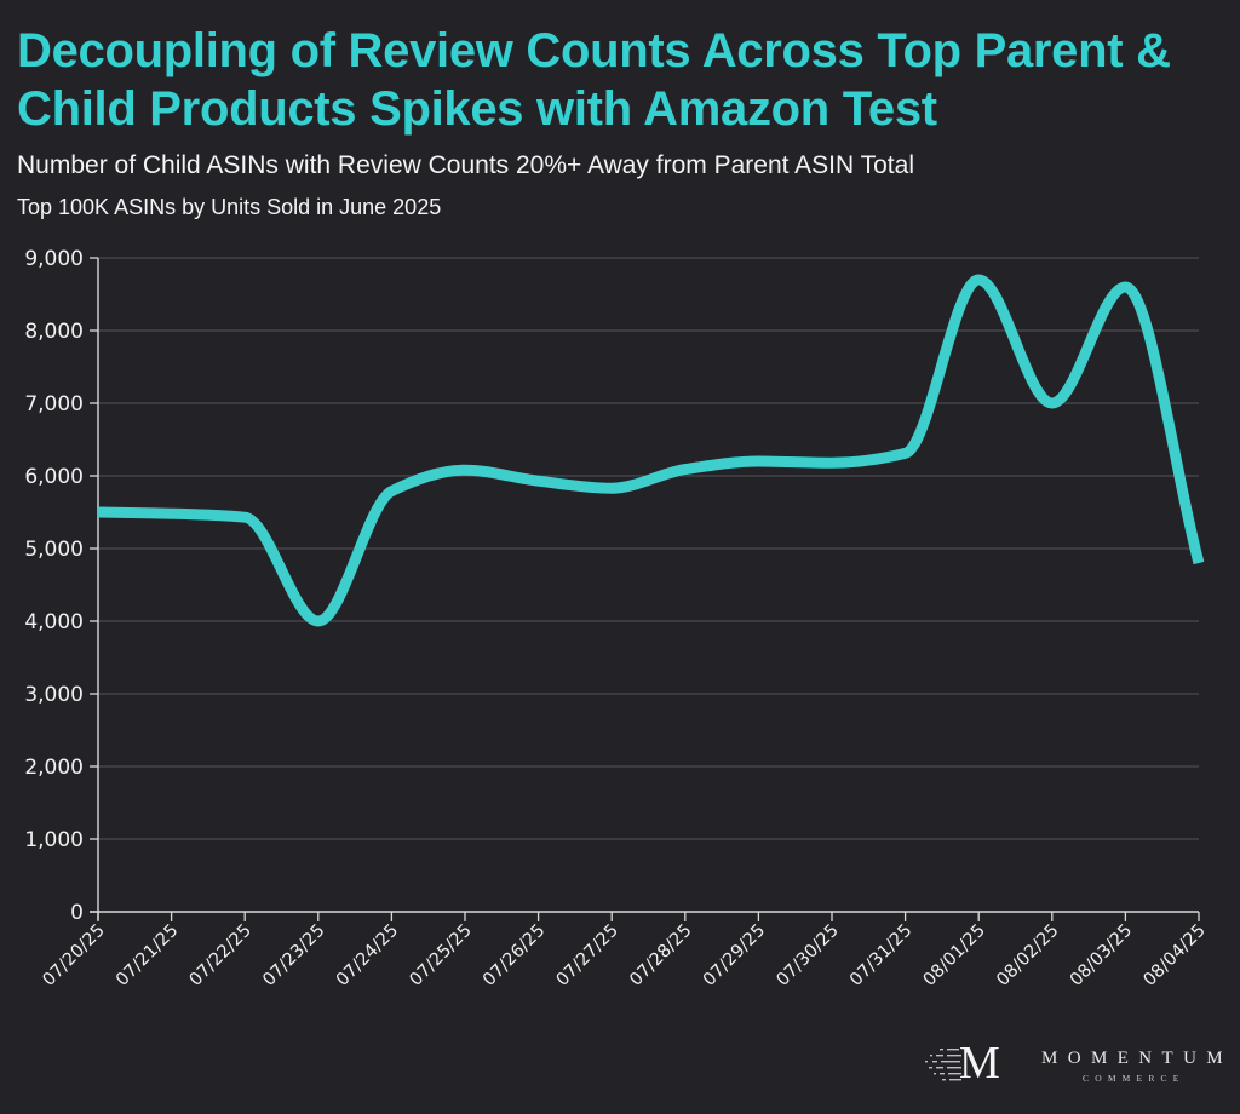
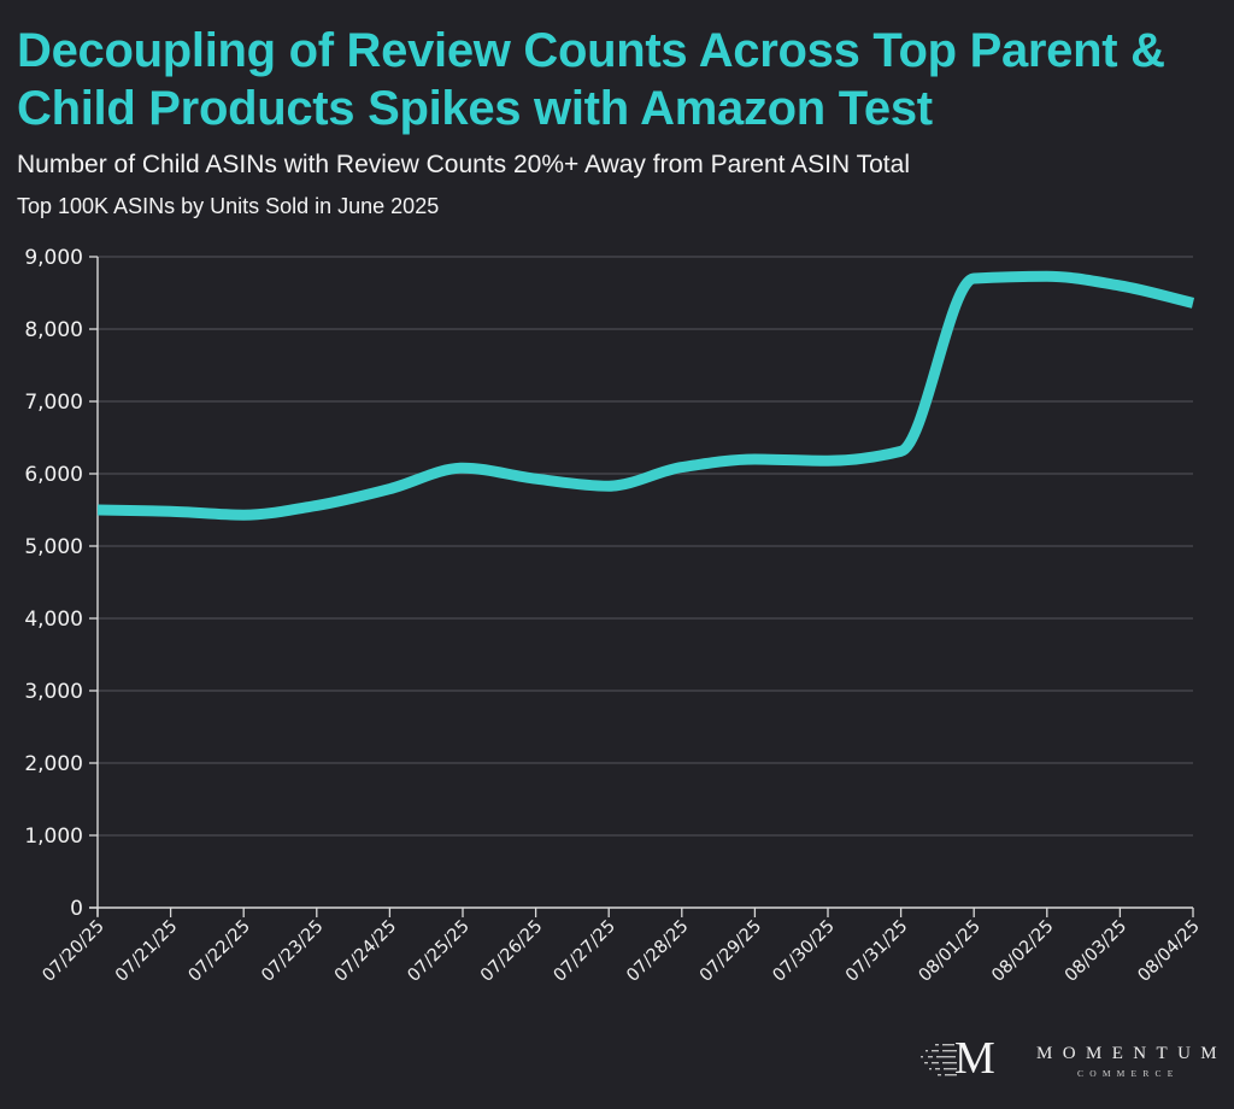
07/23/25: 4000 -> 5600
08/02/25: 7000 -> 8700
08/04/25: 4800 -> 8400
